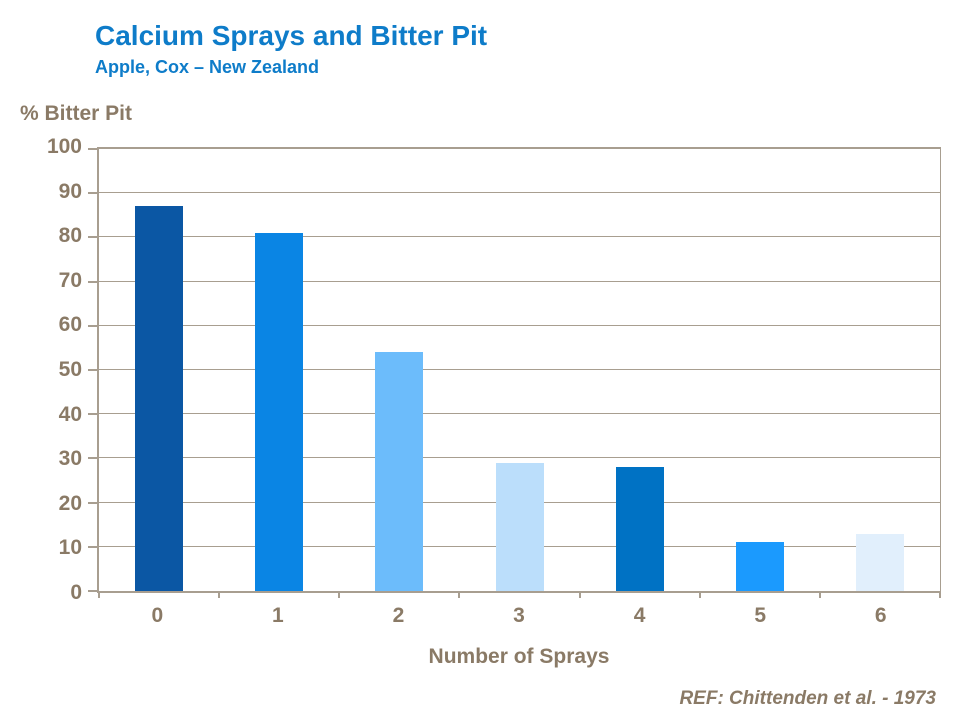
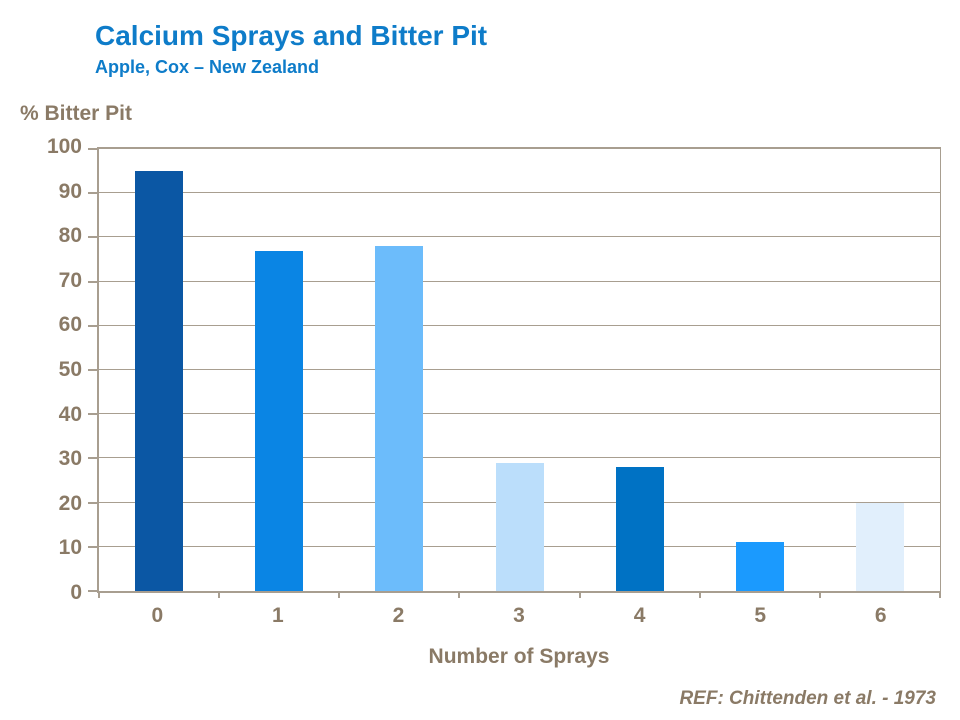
0: 87 -> 95
1: 81 -> 77
2: 54 -> 78
6: 13 -> 20
